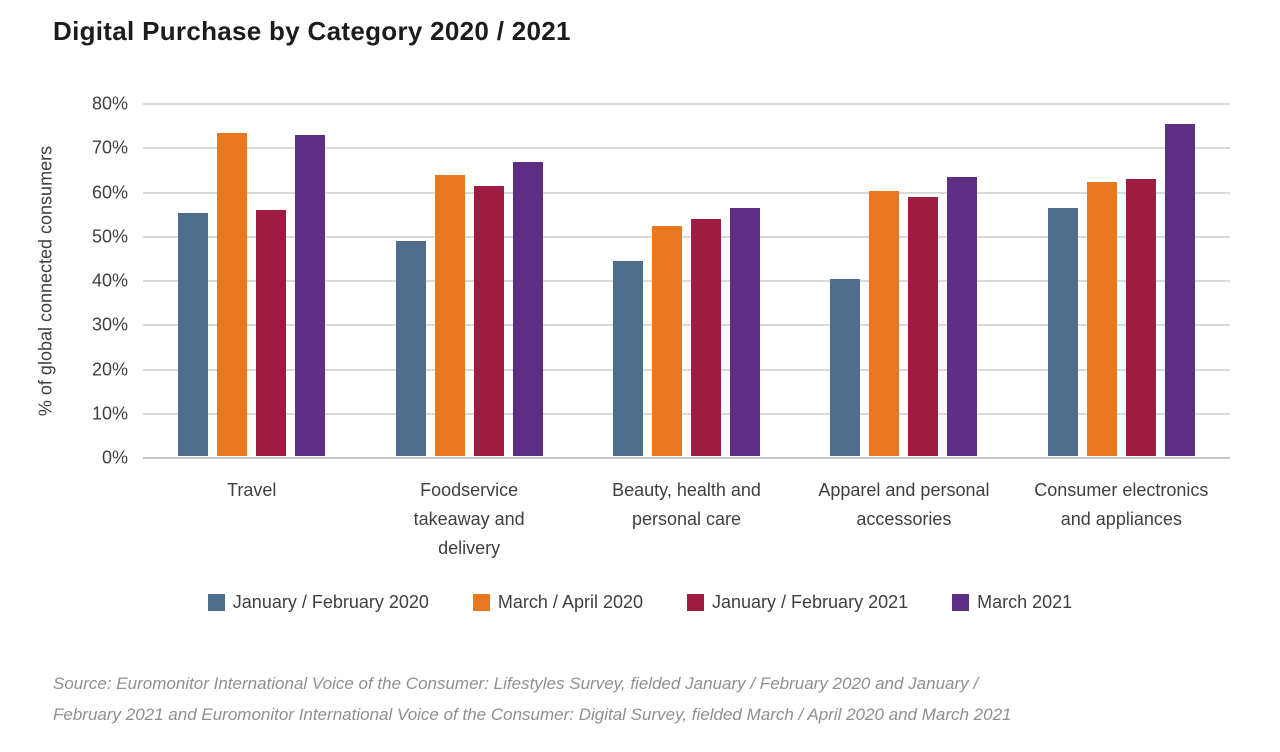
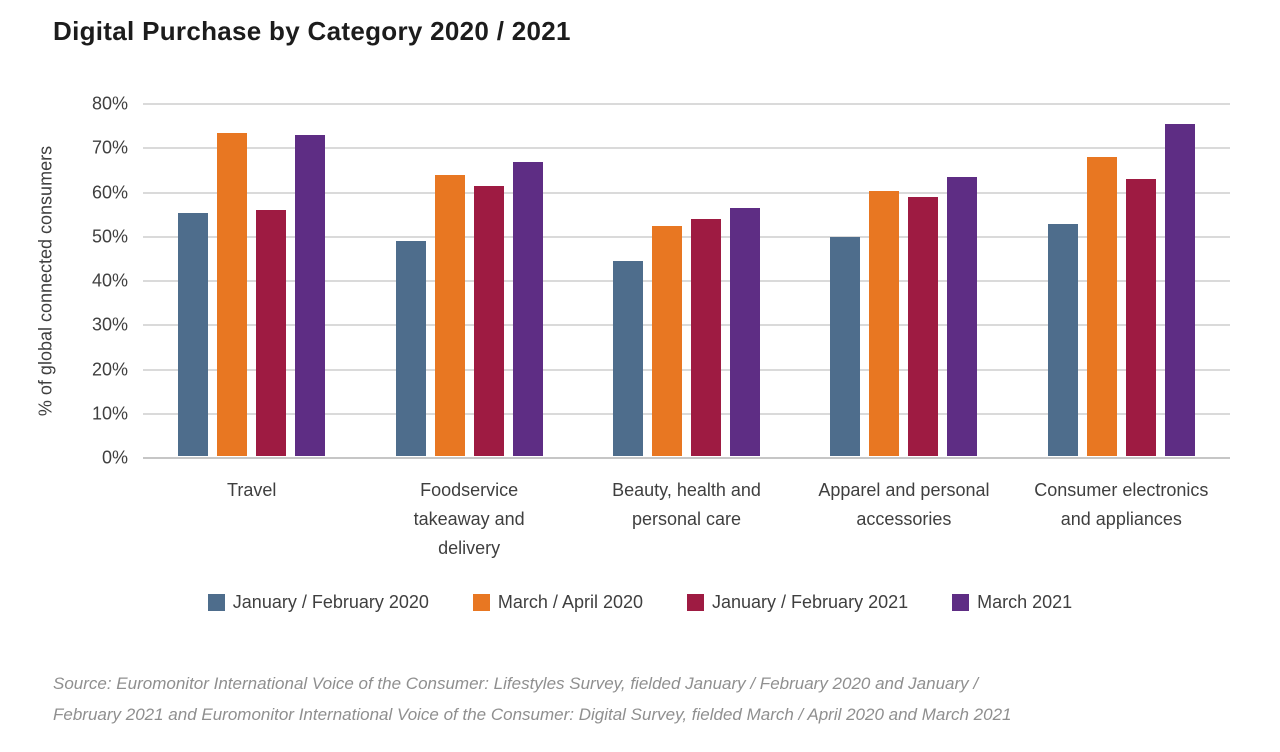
January / February 2020/Apparel and personal accessories: 40% -> 50%
January / February 2020/Consumer electronics and appliances: 56% -> 52%
March / April 2020/Consumer electronics and appliances: 62% -> 68%
